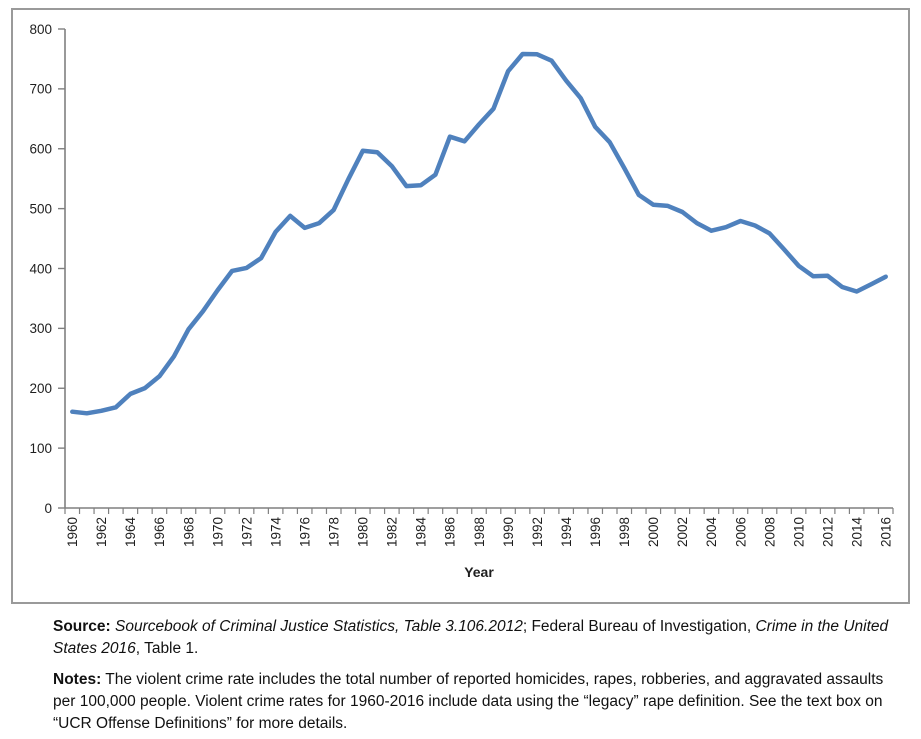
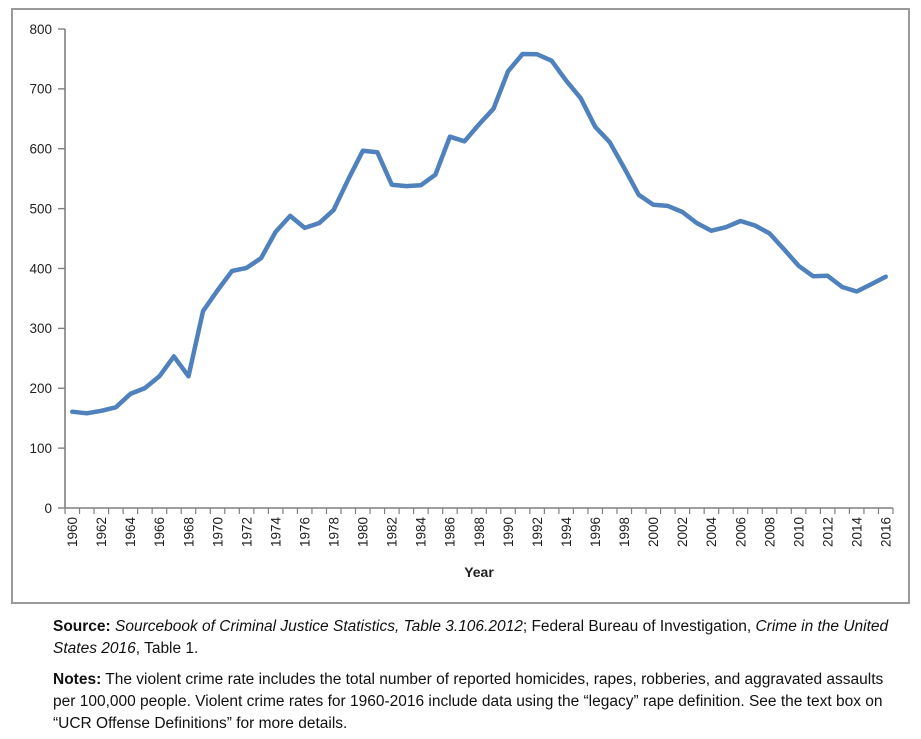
1968: 300 -> 220
1982: 570 -> 540
